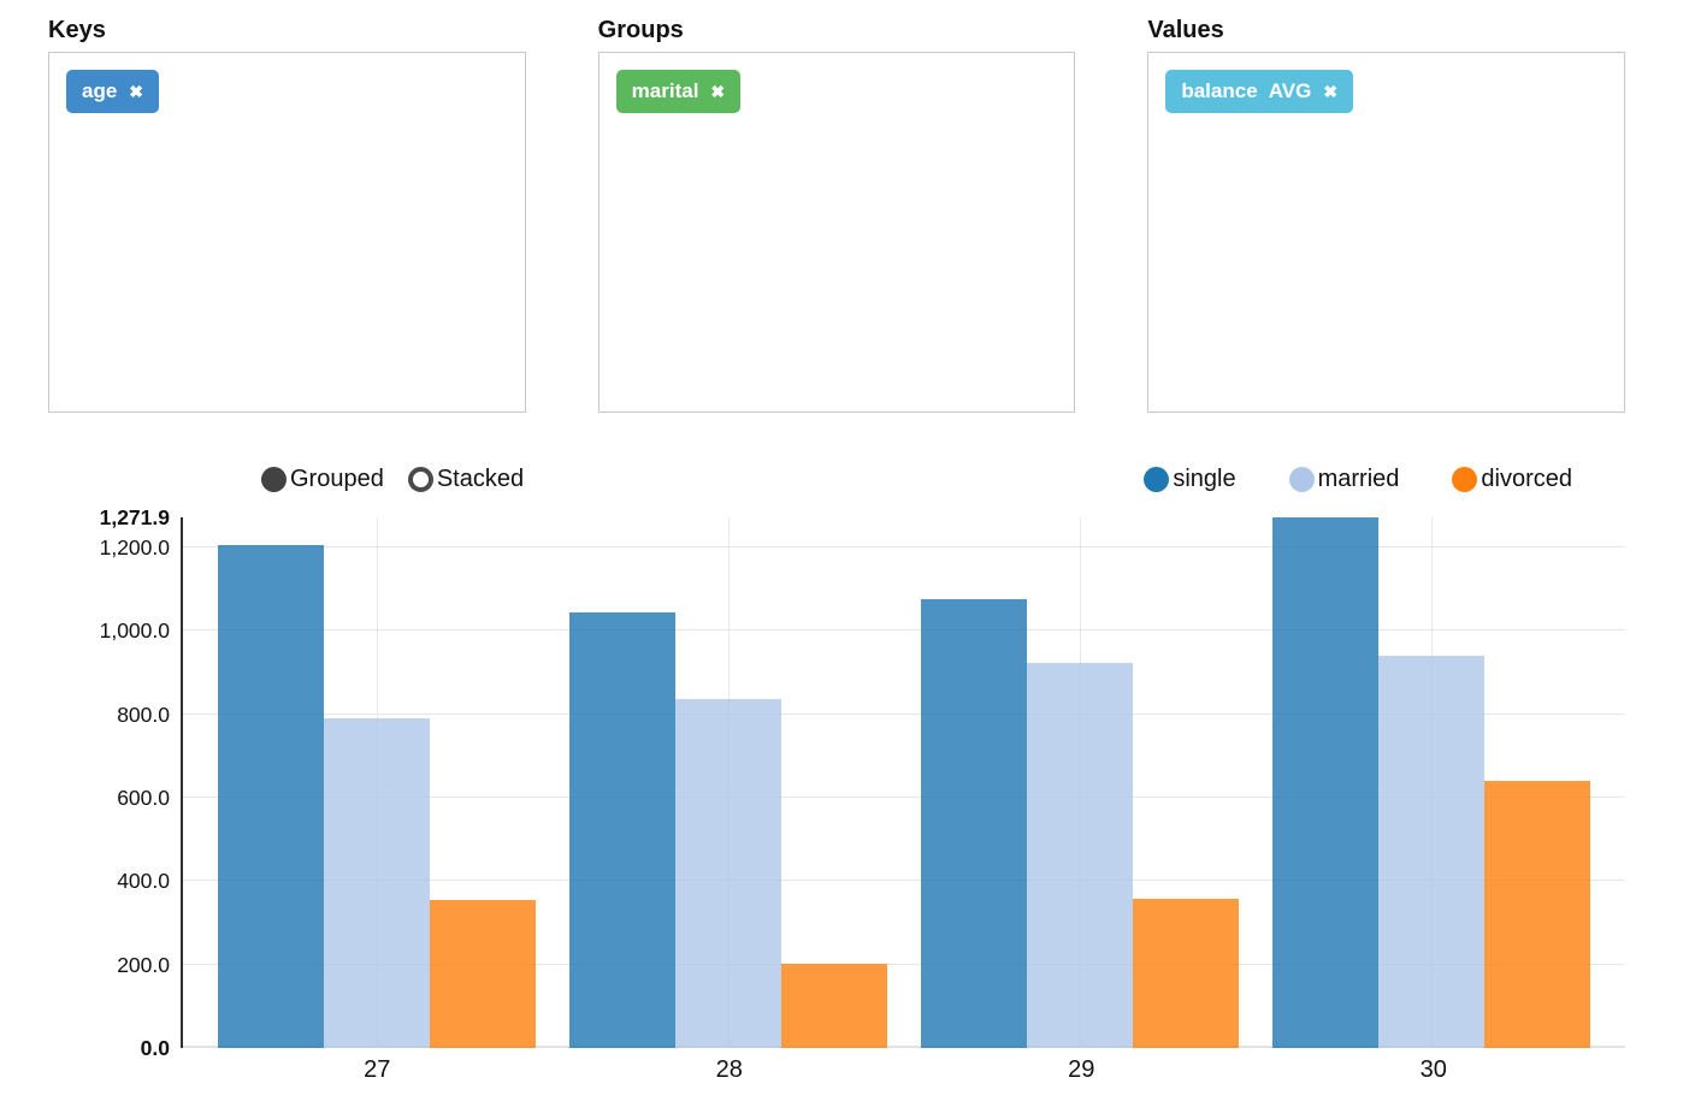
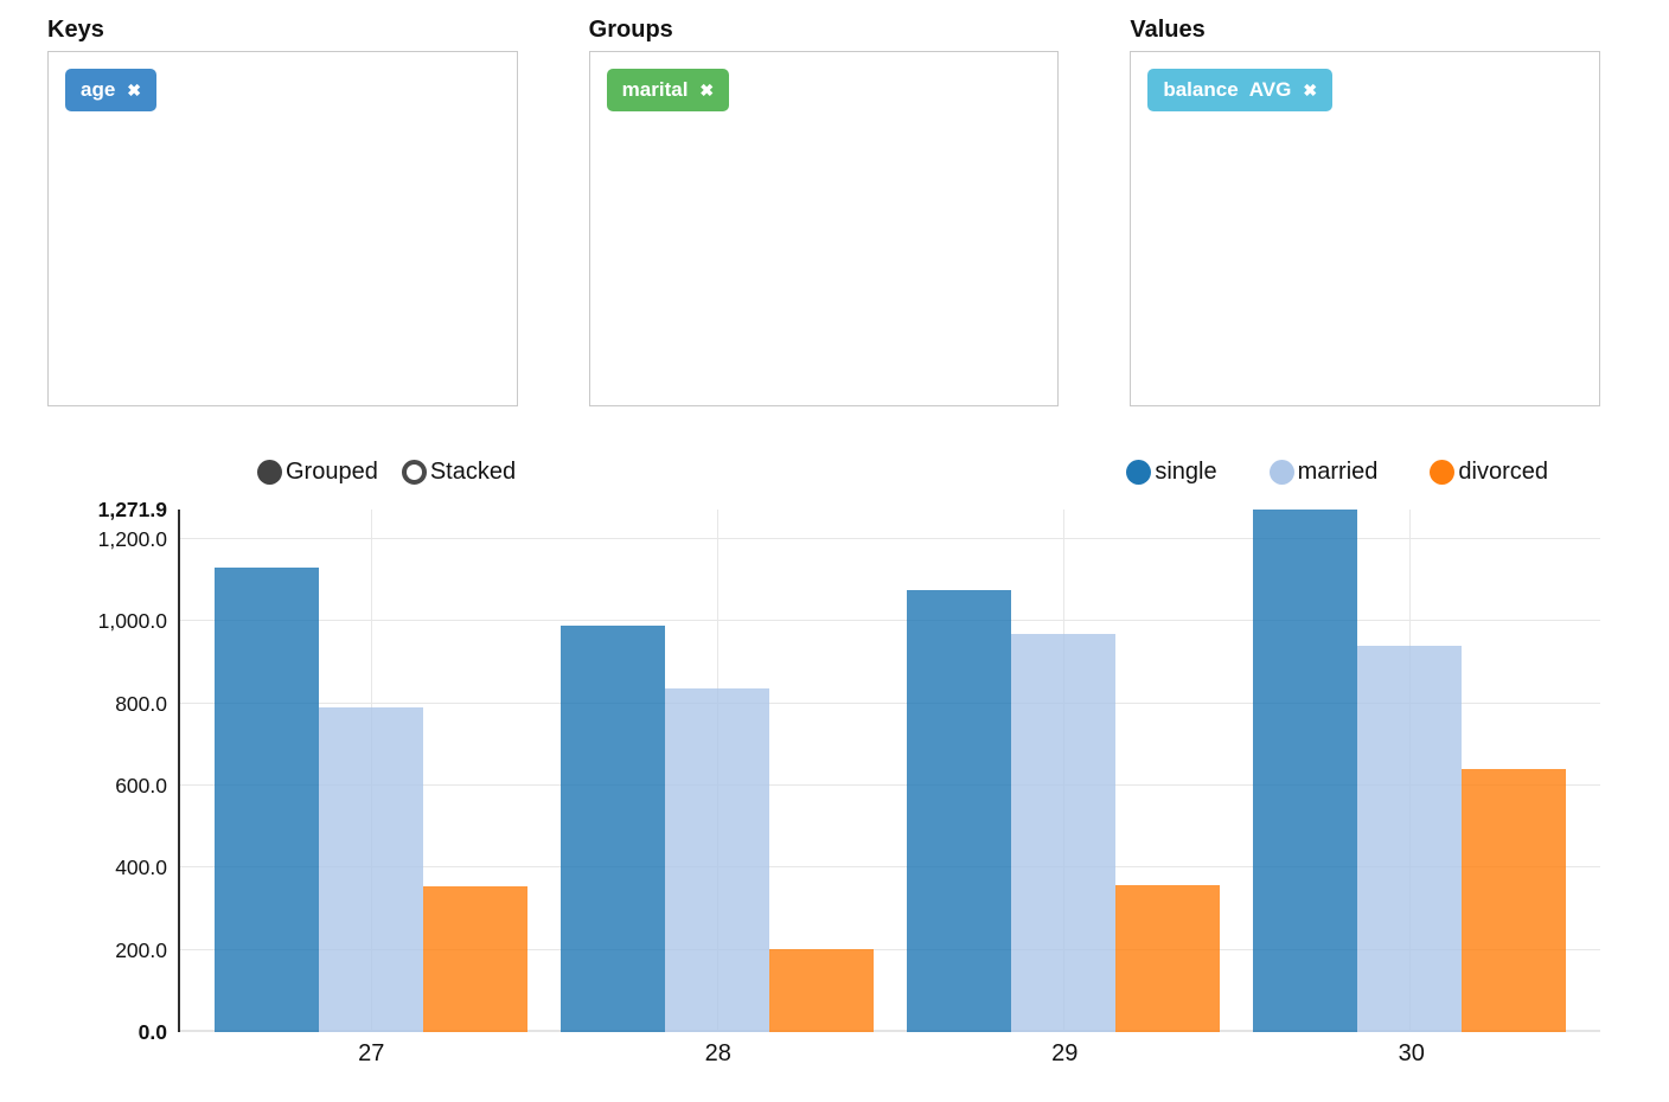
single/27: 1200 -> 1130
single/28: 1040 -> 990
married/29: 920 -> 970
